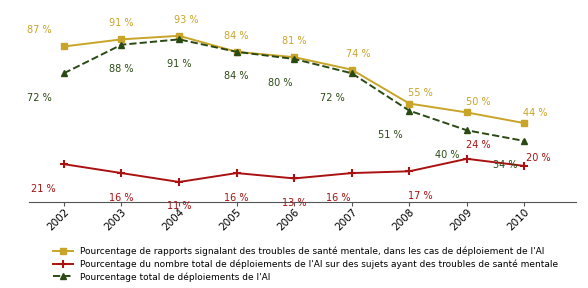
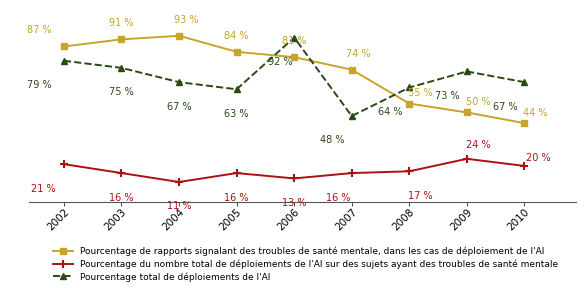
Pourcentage total de déploiements de l'AI/2002: 72 -> 79
Pourcentage total de déploiements de l'AI/2003: 88 -> 75
Pourcentage total de déploiements de l'AI/2004: 91 -> 67
Pourcentage total de déploiements de l'AI/2005: 84 -> 63
Pourcentage total de déploiements de l'AI/2006: 80 -> 92
Pourcentage total de déploiements de l'AI/2007: 72 -> 48
Pourcentage total de déploiements de l'AI/2008: 51 -> 64
Pourcentage total de déploiements de l'AI/2009: 40 -> 73
Pourcentage total de déploiements de l'AI/2010: 34 -> 67
